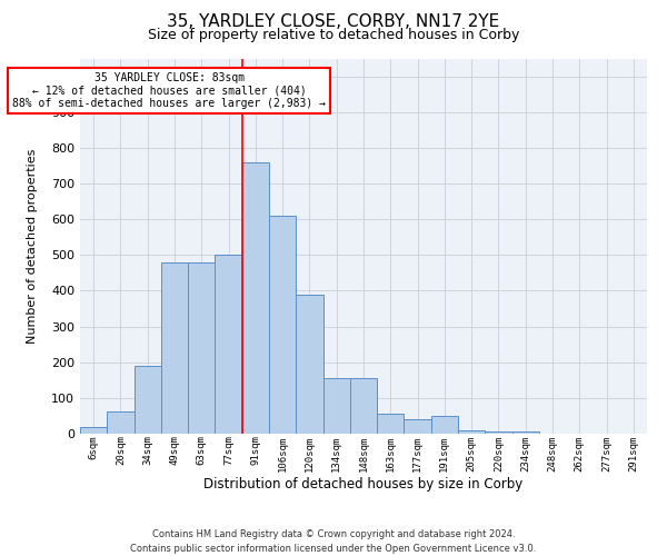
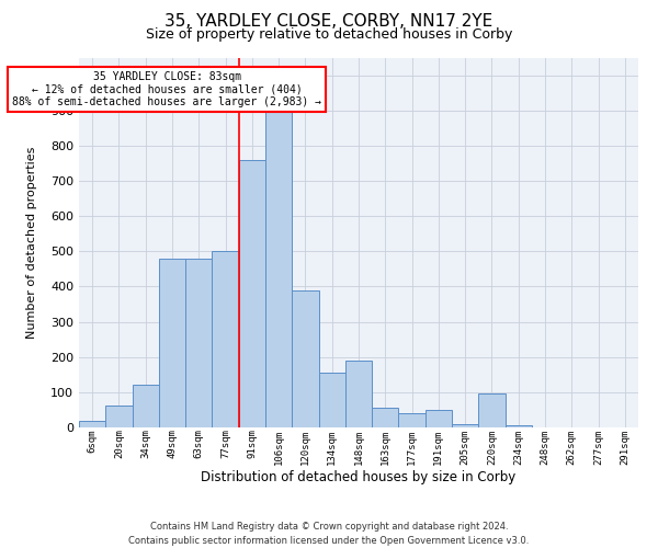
34sqm: 190 -> 120
106sqm: 610 -> 900
148sqm: 155 -> 190
220sqm: 5 -> 95
